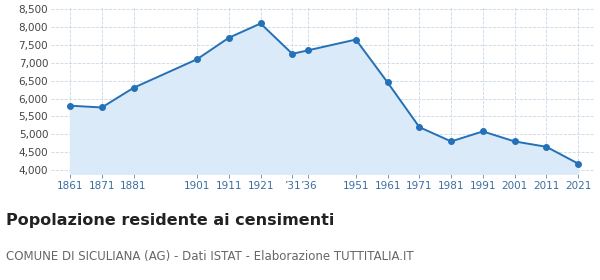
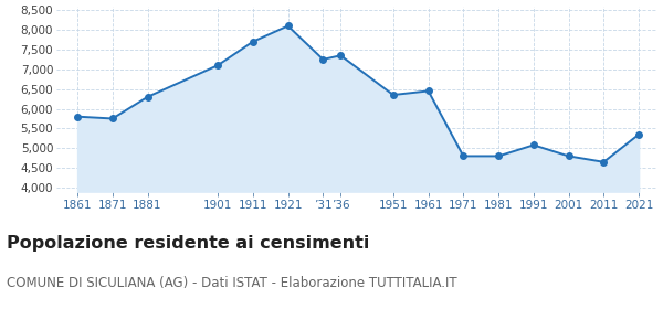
1951: 7,650 -> 6,350
1971: 5,200 -> 4,800
2021: 4,180 -> 5,350
